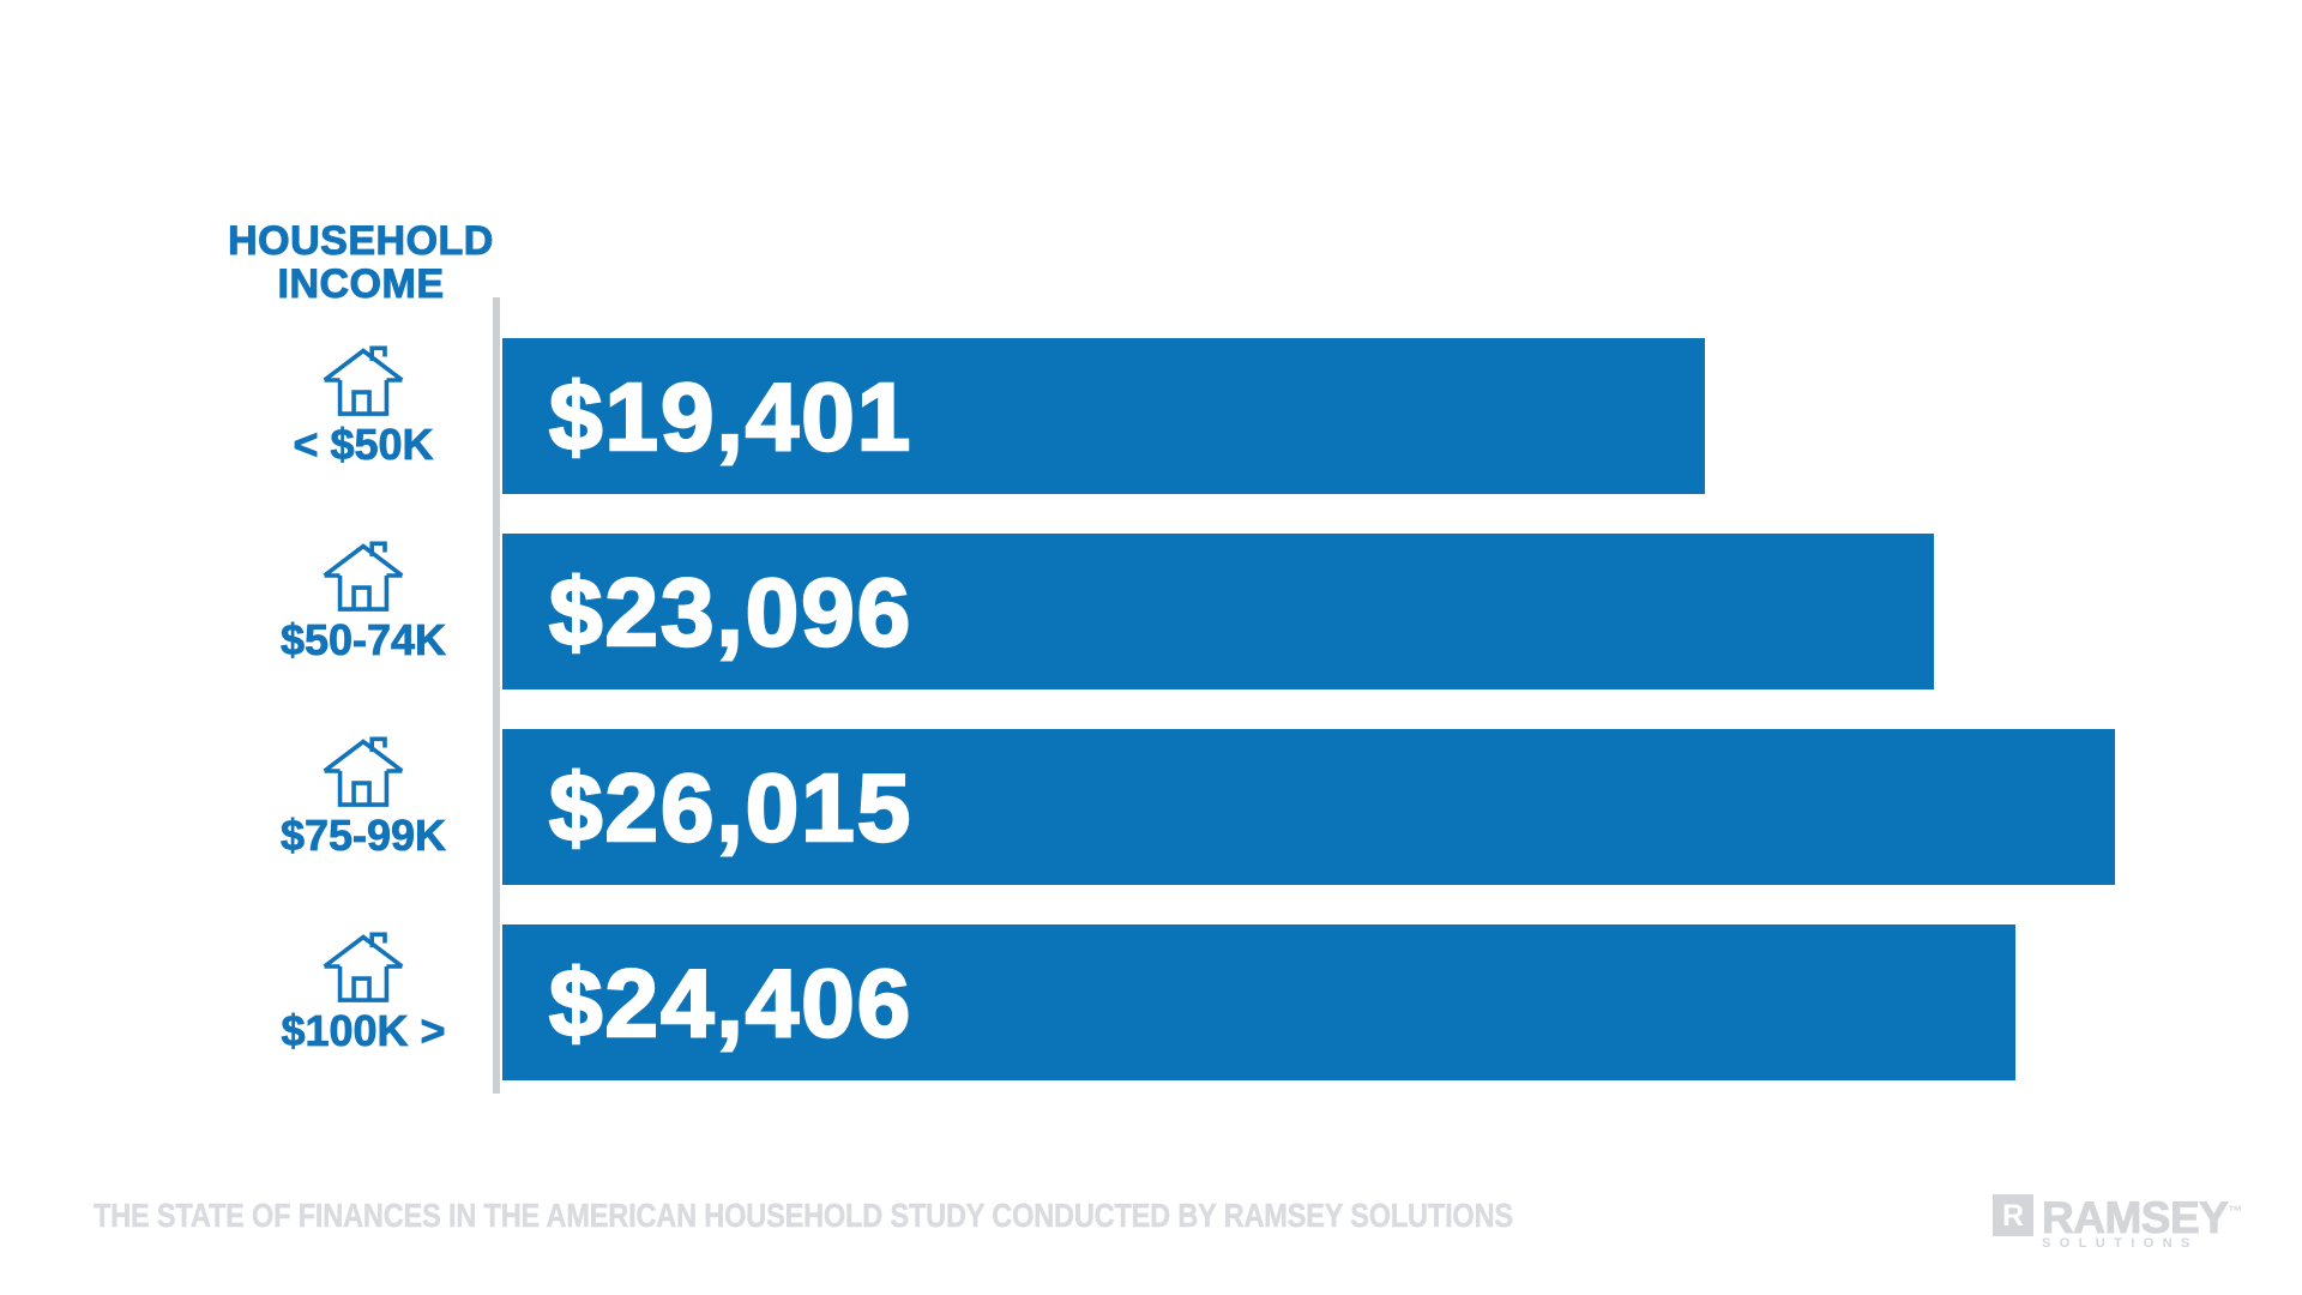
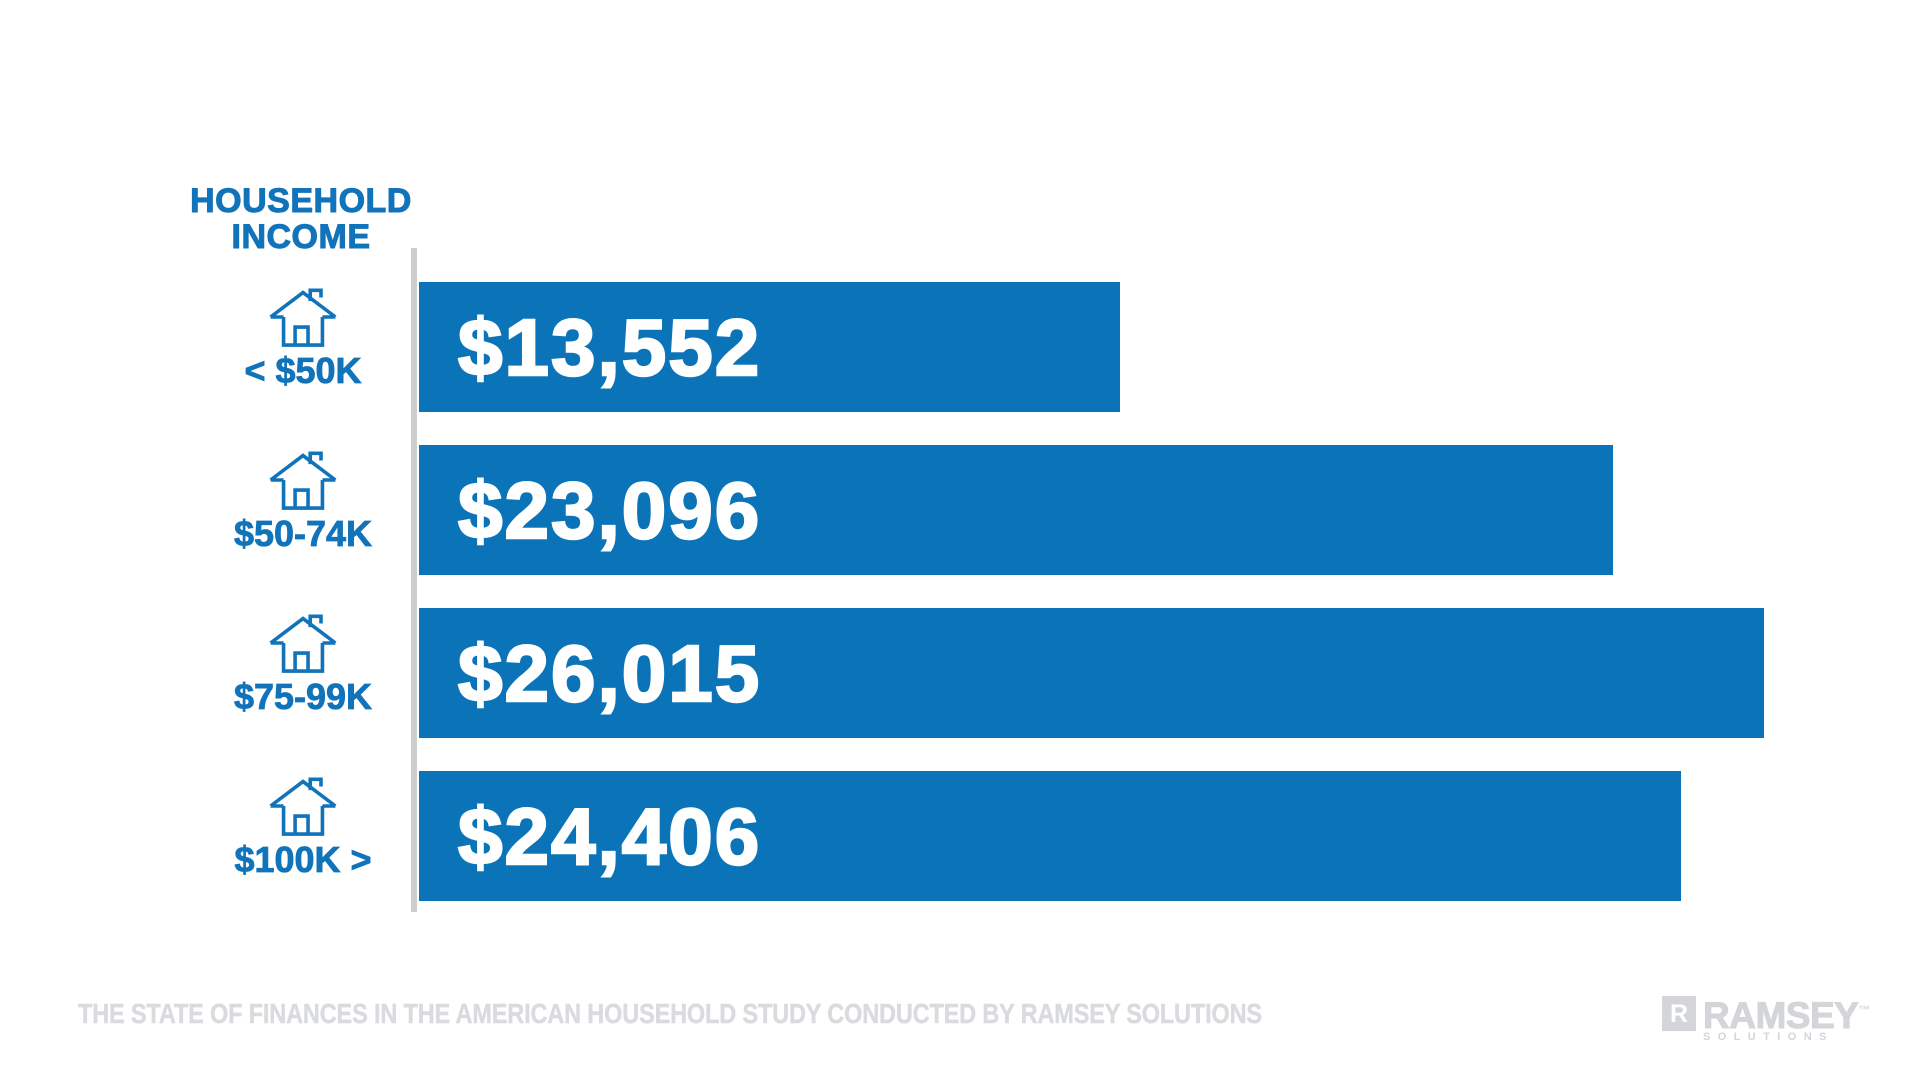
< $50K: $19,401 -> $13,552
